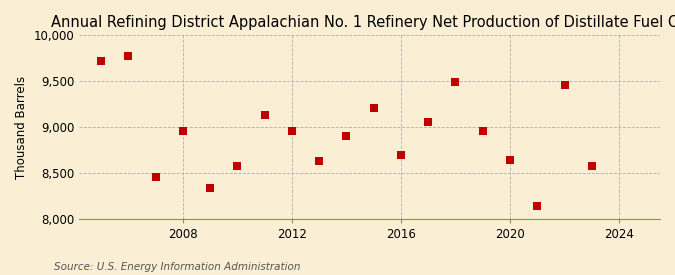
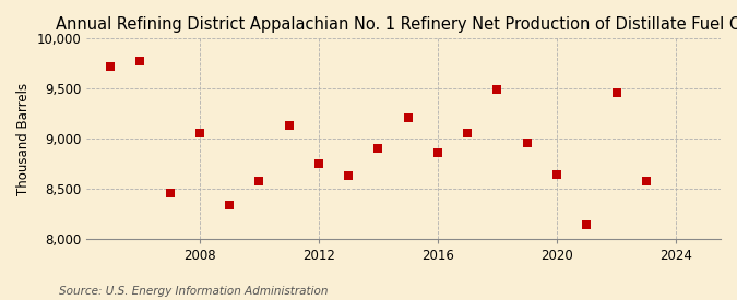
2008: 8,960 -> 9,060
2012: 8,960 -> 8,750
2016: 8,700 -> 8,860
